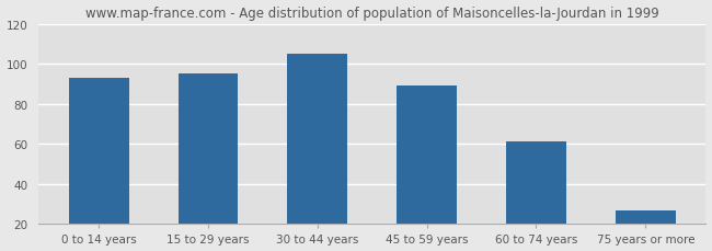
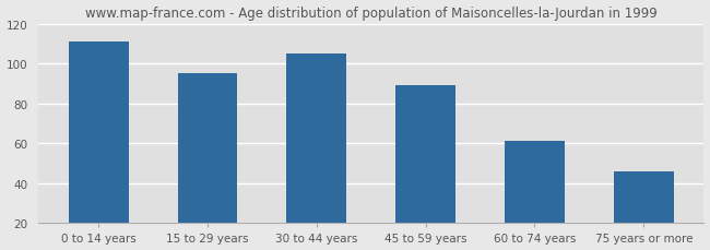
0 to 14 years: 93 -> 111
75 years or more: 27 -> 46
